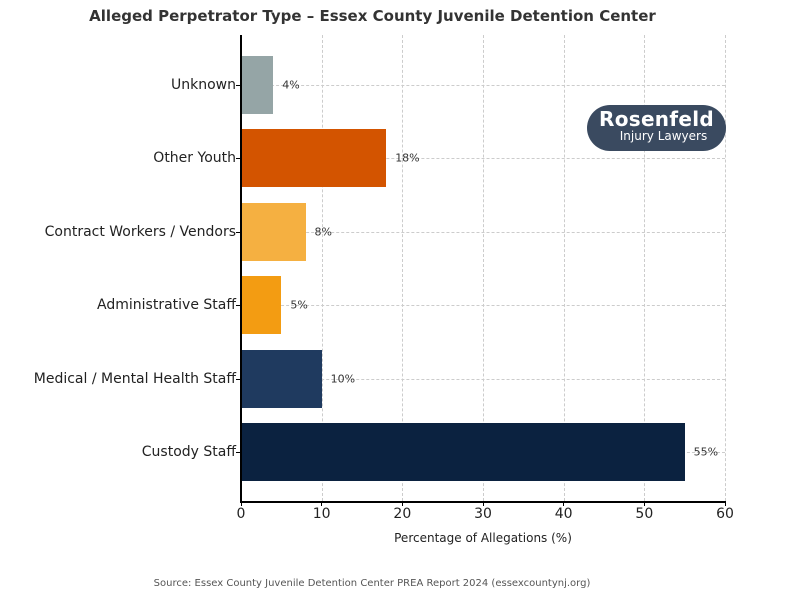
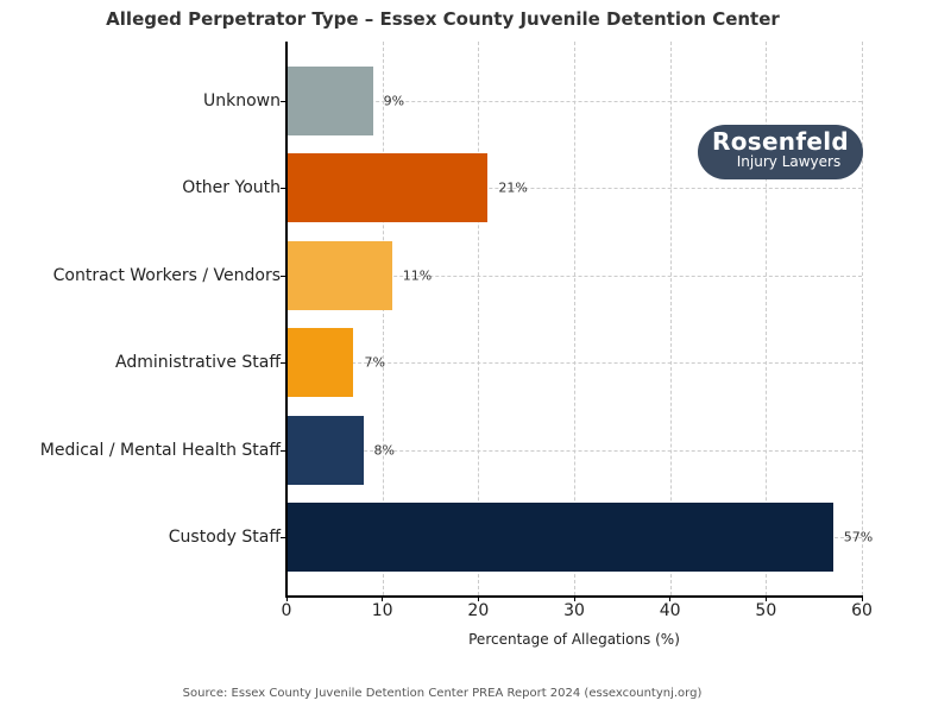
Unknown: 4% -> 9%
Other Youth: 18% -> 21%
Contract Workers / Vendors: 8% -> 11%
Administrative Staff: 5% -> 7%
Medical / Mental Health Staff: 10% -> 8%
Custody Staff: 55% -> 57%
